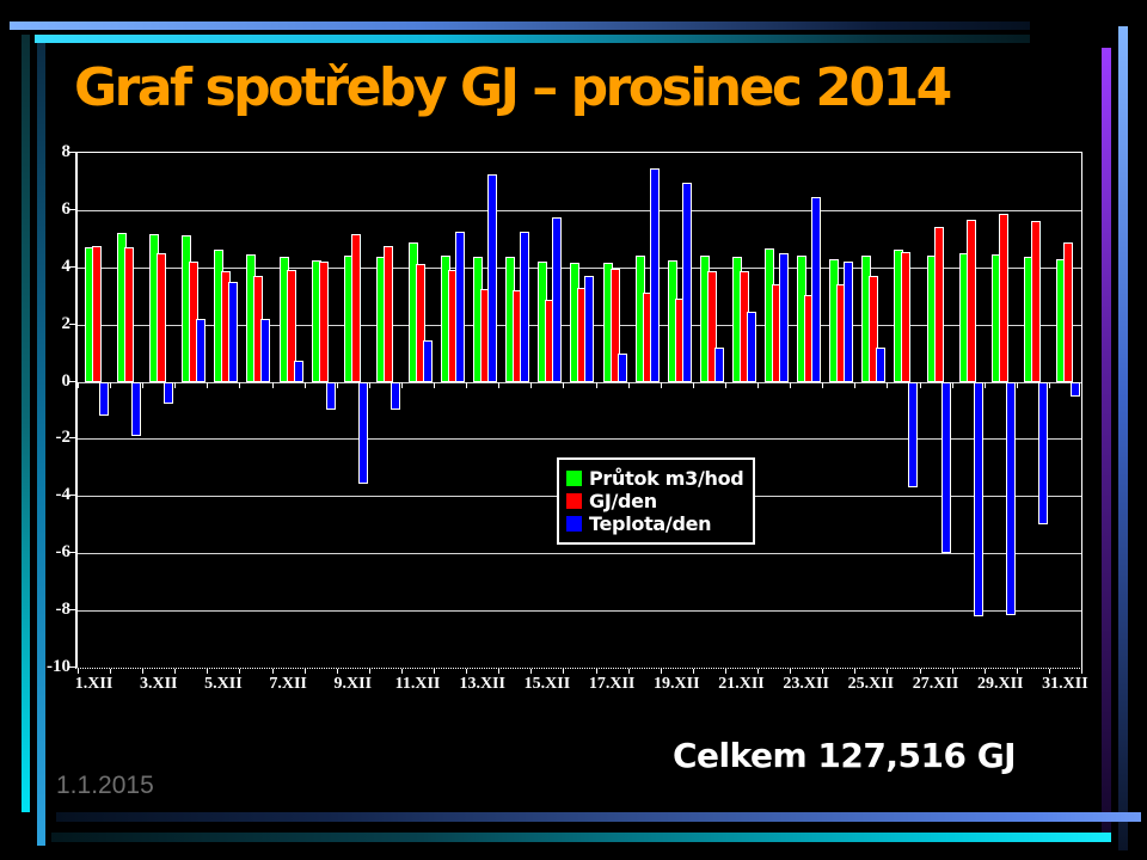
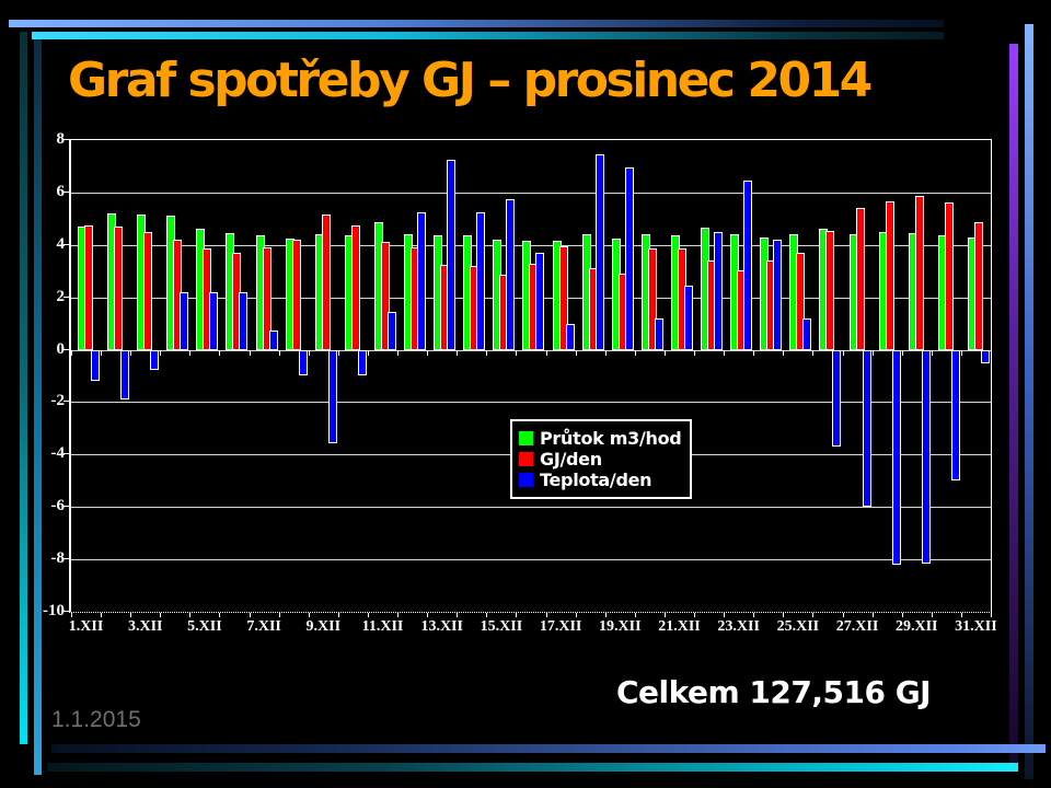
Teplota/den/5.XII: 3.5 -> 2.2
